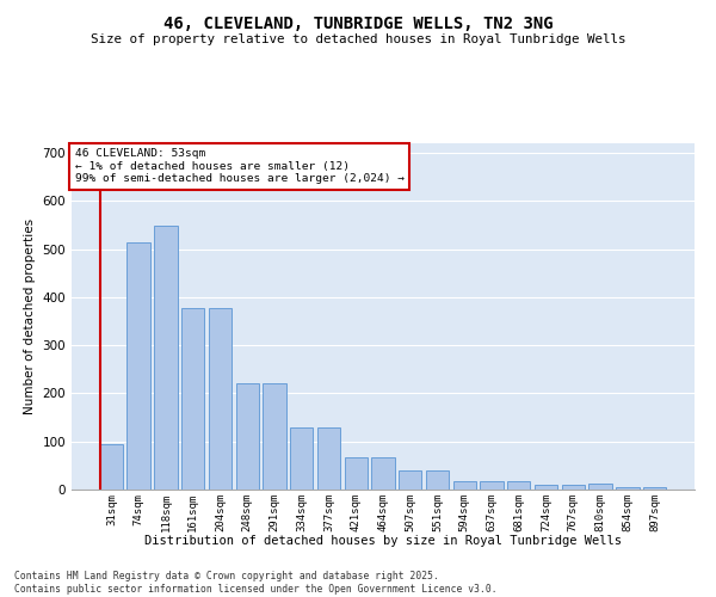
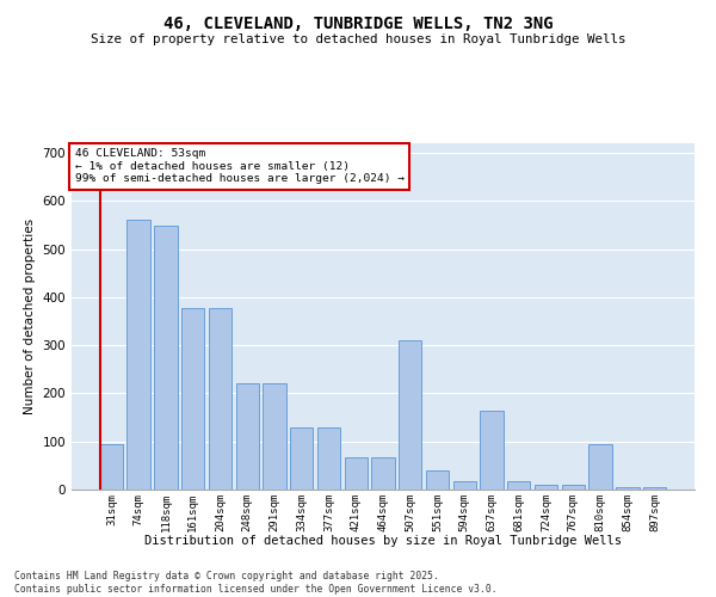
74sqm: 515 -> 560
507sqm: 40 -> 310
637sqm: 18 -> 165
810sqm: 13 -> 95
